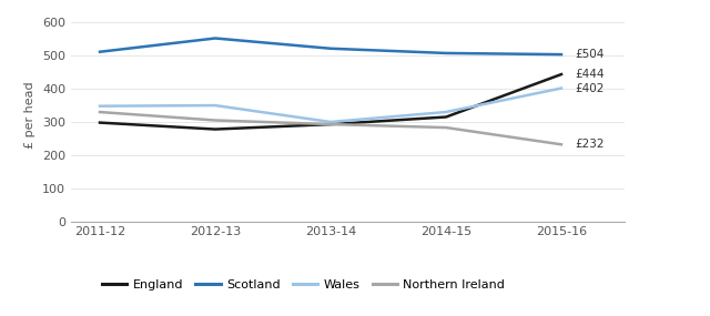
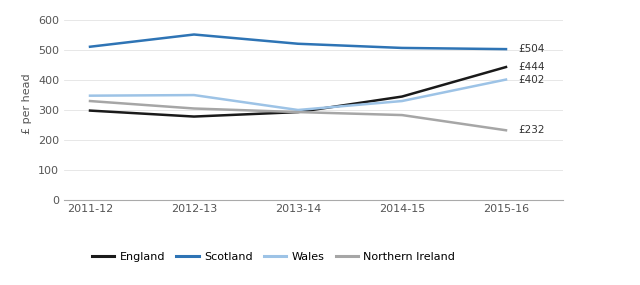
England/2014-15: 315 -> 345
